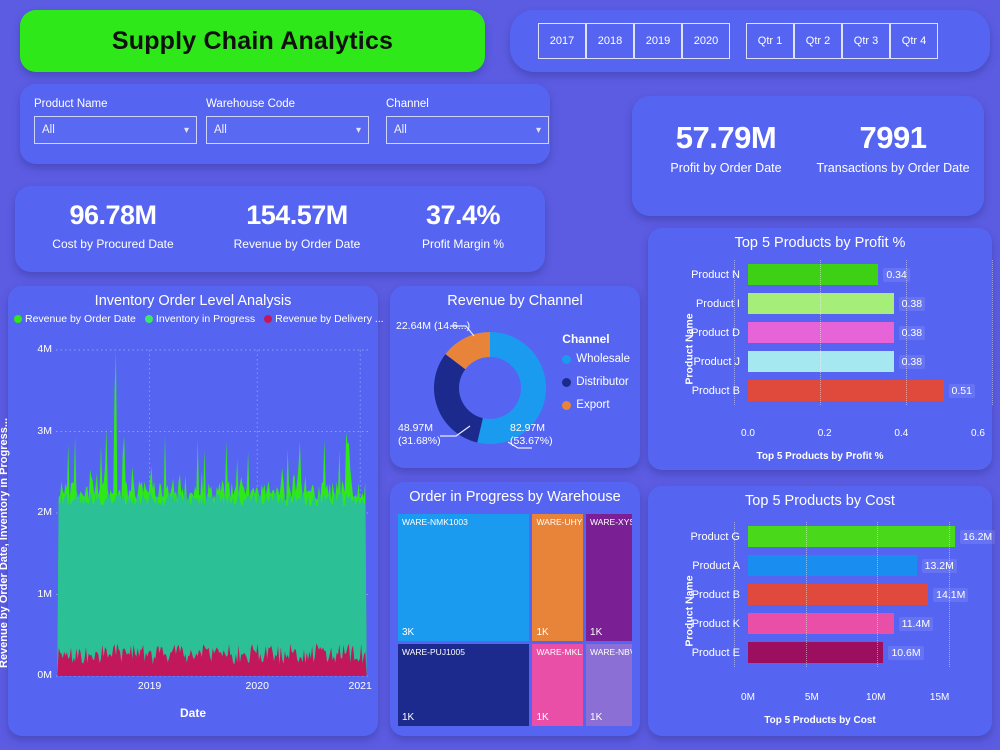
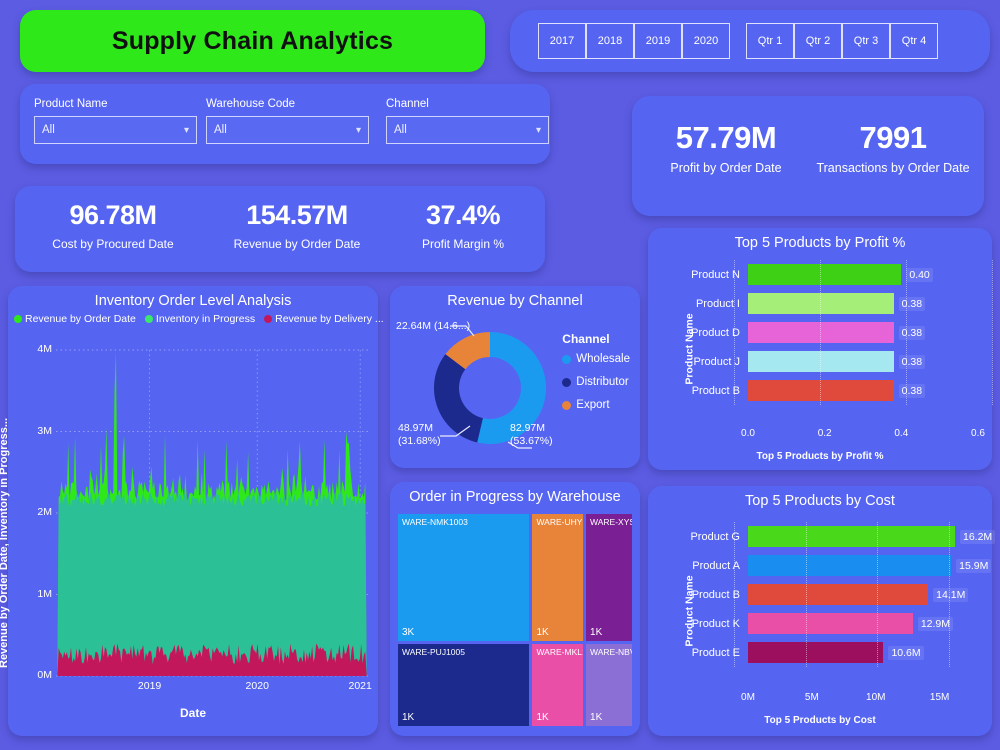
Top 5 Products by Profit %/Product N: 0.34 -> 0.40
Top 5 Products by Profit %/Product B: 0.51 -> 0.38
Top 5 Products by Cost/Product A: 13.2M -> 15.9M
Top 5 Products by Cost/Product K: 11.4M -> 12.9M
